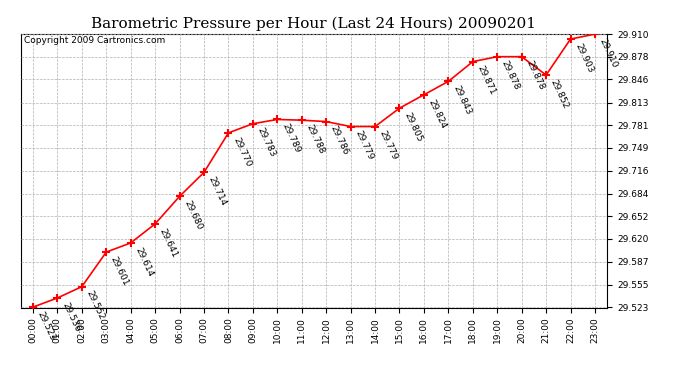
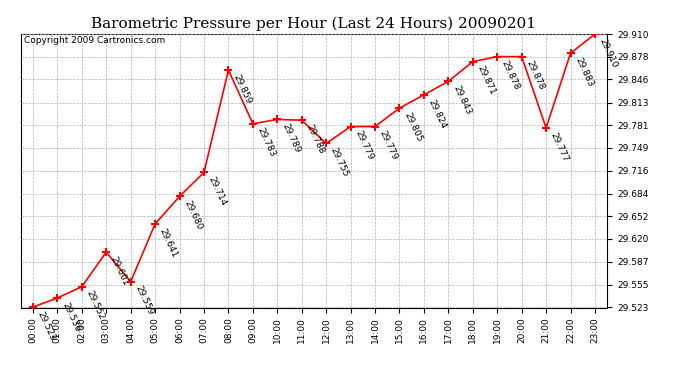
04:00: 29.614 -> 29.559
08:00: 29.770 -> 29.859
12:00: 29.786 -> 29.755
21:00: 29.852 -> 29.777
22:00: 29.903 -> 29.883
